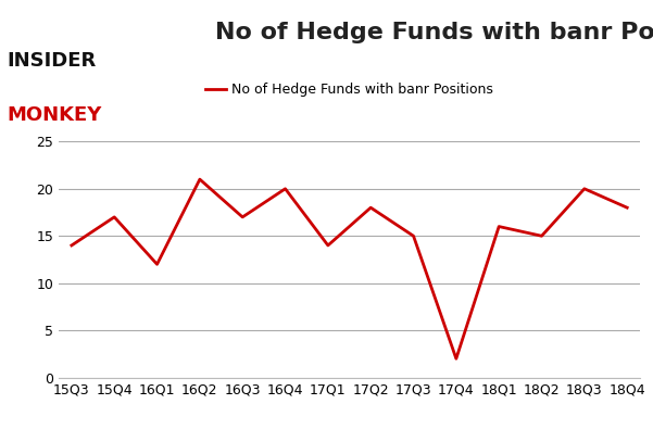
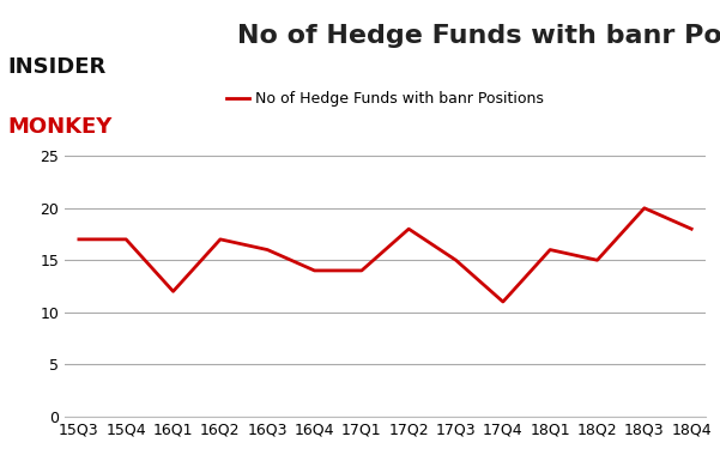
15Q3: 14 -> 17
16Q2: 21 -> 17
16Q3: 17 -> 16
16Q4: 20 -> 14
17Q4: 2 -> 11
